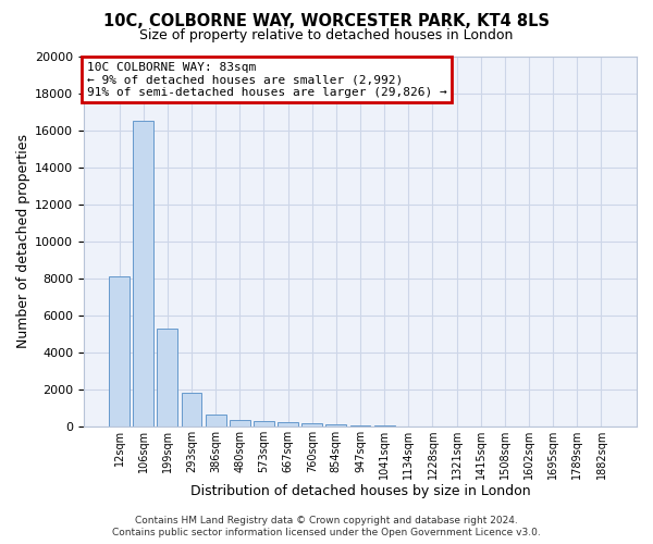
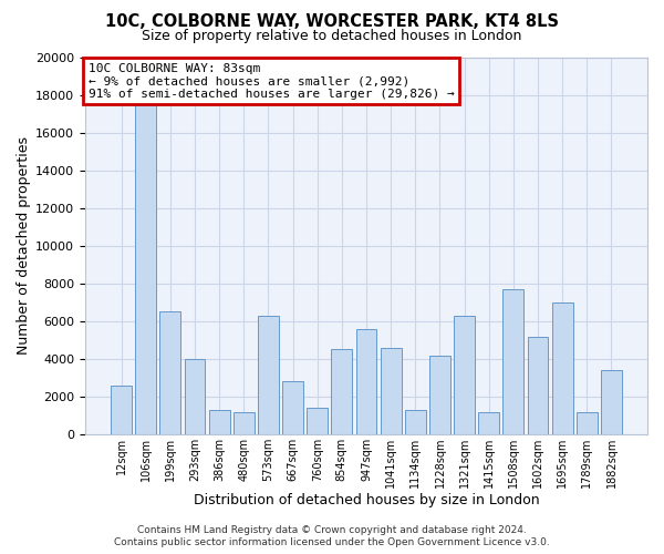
12sqm: 8100 -> 2600
106sqm: 16500 -> 17500
199sqm: 5300 -> 6500
293sqm: 1800 -> 4000
386sqm: 600 -> 1300
480sqm: 400 -> 1200
573sqm: 300 -> 6300
667sqm: 200 -> 2800
760sqm: 200 -> 1400
854sqm: 100 -> 4500
947sqm: 100 -> 5600
1041sqm: 0 -> 4600
1134sqm: 0 -> 1300
1228sqm: 0 -> 4200
1321sqm: 0 -> 6300
1415sqm: 0 -> 1200
1508sqm: 0 -> 7700
1602sqm: 0 -> 5200
1695sqm: 0 -> 7000
1789sqm: 0 -> 1200
1882sqm: 0 -> 3400
